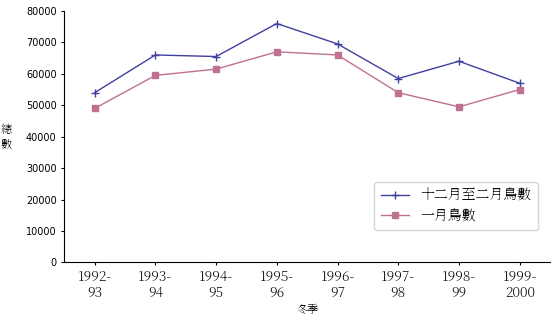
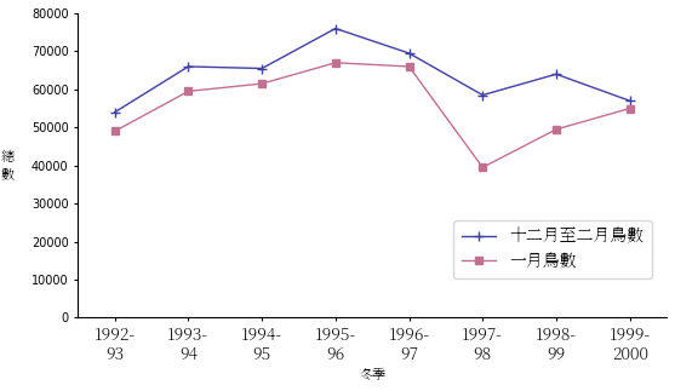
一月鳥數/1997- 98: 54000 -> 39500
